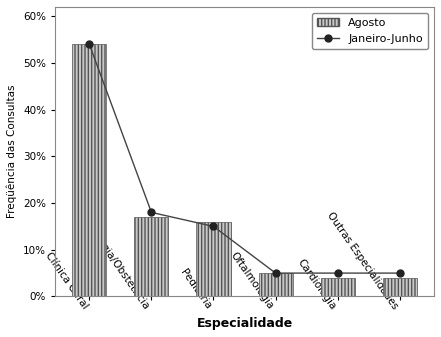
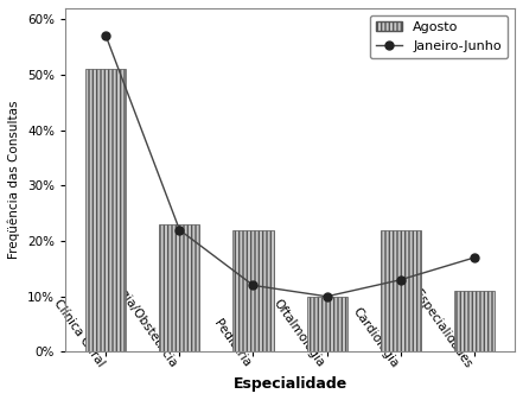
Agosto/Clínica Geral: 54% -> 51%
Janeiro-Junho/Clínica Geral: 54% -> 57%
Agosto/Ginecologia/Obstetrícia: 17% -> 23%
Janeiro-Junho/Ginecologia/Obstetrícia: 18% -> 22%
Agosto/Pediatria: 16% -> 22%
Janeiro-Junho/Pediatria: 15% -> 12%
Agosto/Oftalmologia: 5% -> 10%
Janeiro-Junho/Oftalmologia: 5% -> 10%
Agosto/Cardiologia: 4% -> 22%
Janeiro-Junho/Cardiologia: 5% -> 13%
Agosto/Outras Especialidades: 4% -> 11%
Janeiro-Junho/Outras Especialidades: 5% -> 17%
